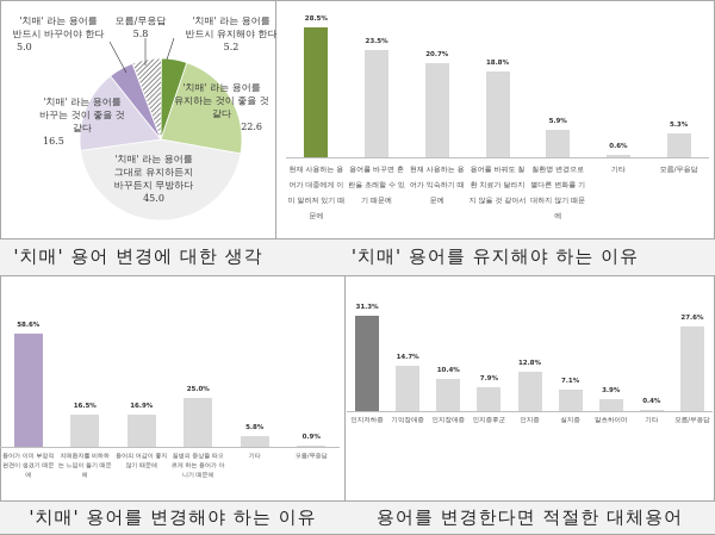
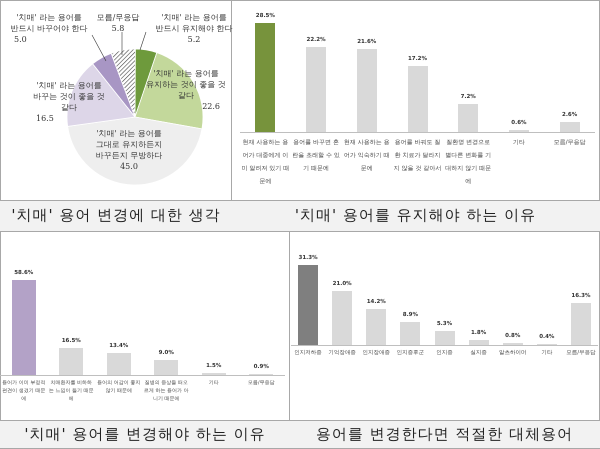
'치매' 용어를 유지해야 하는 이유/용어를 바꾸면 혼란을 초래할 수 있기 때문에: 23.5% -> 22.2%
'치매' 용어를 유지해야 하는 이유/현재 사용하는 용어가 익숙하기 때문에: 20.7% -> 21.6%
'치매' 용어를 유지해야 하는 이유/용어를 바꿔도 질환 치료가 달라지지 않을 것 같아서: 18.8% -> 17.2%
'치매' 용어를 유지해야 하는 이유/질환명 변경으로 별다른 변화를 기대하지 않기 때문에: 5.9% -> 7.2%
'치매' 용어를 유지해야 하는 이유/모름/무응답: 5.3% -> 2.6%
'치매' 용어를 변경해야 하는 이유/용어의 어감이 좋지 않기 때문에: 16.9% -> 13.4%
'치매' 용어를 변경해야 하는 이유/질병의 증상을 떠오르게 하는 용어가 아니기 때문에: 25.0% -> 9.0%
'치매' 용어를 변경해야 하는 이유/기타: 5.8% -> 1.5%
용어를 변경한다면 적절한 대체용어/기억장애증: 14.7% -> 21.0%
용어를 변경한다면 적절한 대체용어/인지장애증: 10.4% -> 14.2%
용어를 변경한다면 적절한 대체용어/인지증후군: 7.9% -> 8.9%
용어를 변경한다면 적절한 대체용어/인지증: 12.8% -> 5.3%
용어를 변경한다면 적절한 대체용어/실지증: 7.1% -> 1.8%
용어를 변경한다면 적절한 대체용어/알츠하이머: 3.9% -> 0.8%
용어를 변경한다면 적절한 대체용어/모름/무응답: 27.6% -> 16.3%
